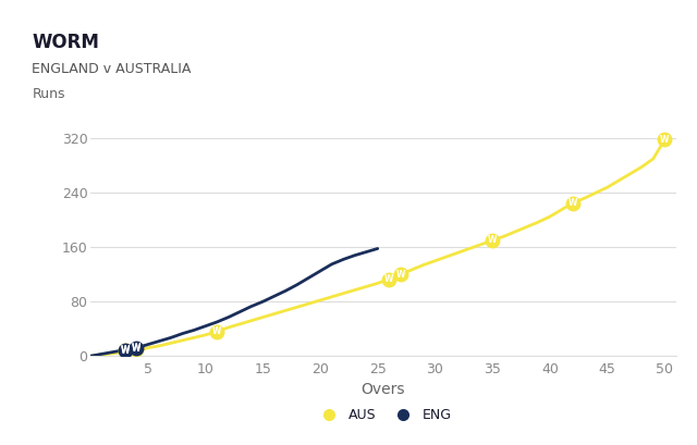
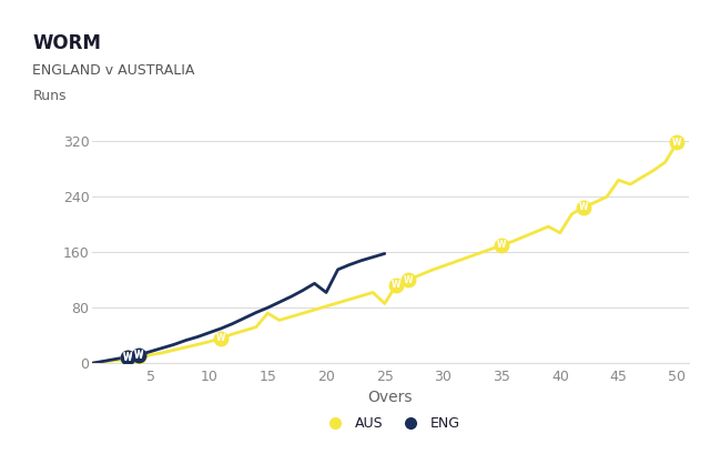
AUS/15: 57 -> 72
ENG/20: 125 -> 102
AUS/25: 107 -> 86
AUS/40: 205 -> 188
AUS/45: 248 -> 264
